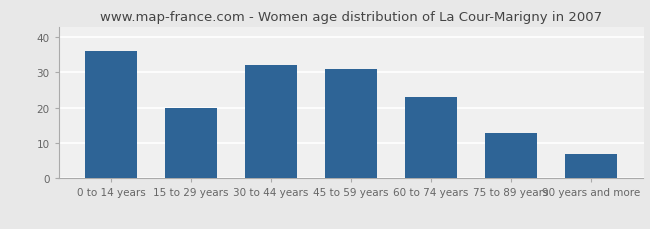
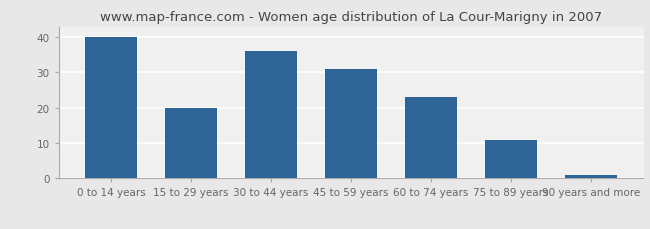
0 to 14 years: 36 -> 40
30 to 44 years: 32 -> 36
75 to 89 years: 13 -> 11
90 years and more: 7 -> 1
